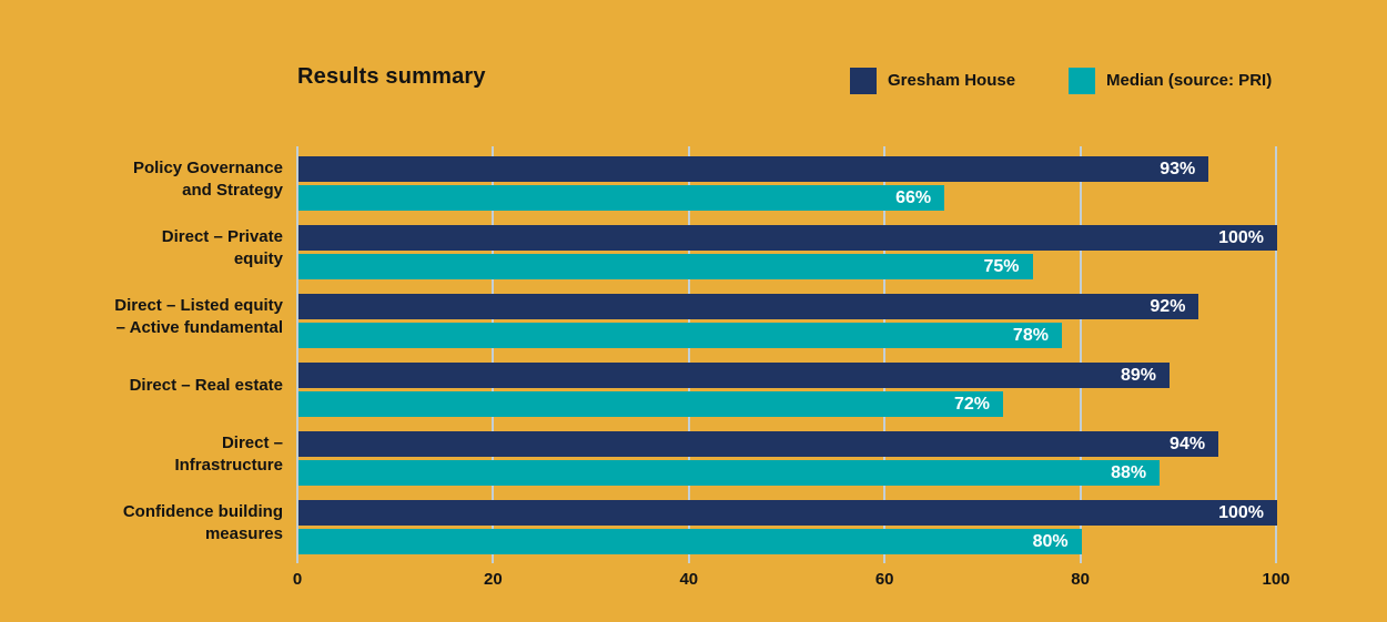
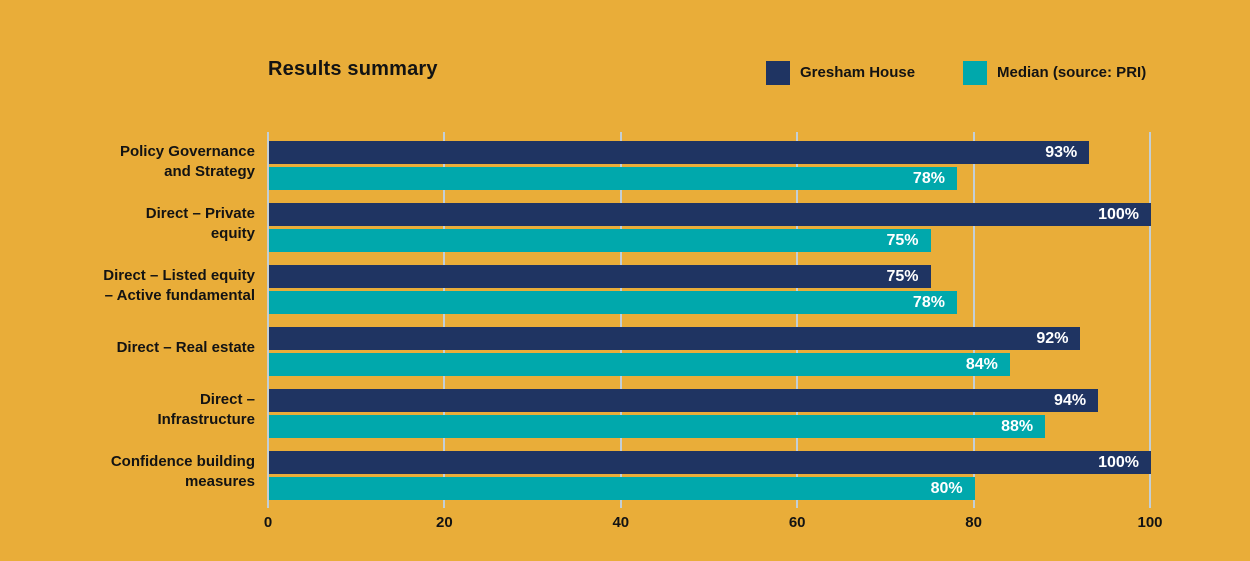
Median (source: PRI)/Policy Governance and Strategy: 66% -> 78%
Gresham House/Direct – Listed equity – Active fundamental: 92% -> 75%
Gresham House/Direct – Real estate: 89% -> 92%
Median (source: PRI)/Direct – Real estate: 72% -> 84%
